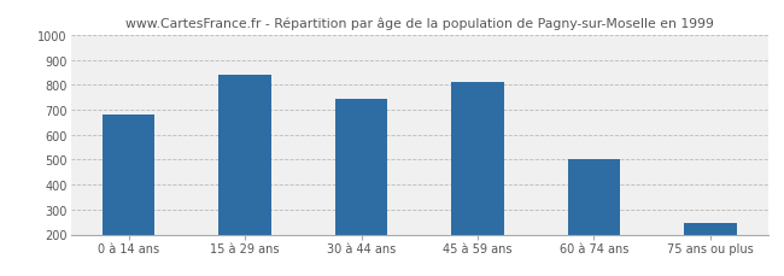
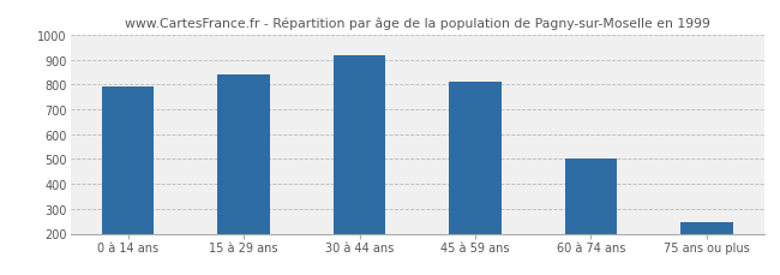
0 à 14 ans: 680 -> 790
30 à 44 ans: 745 -> 919
